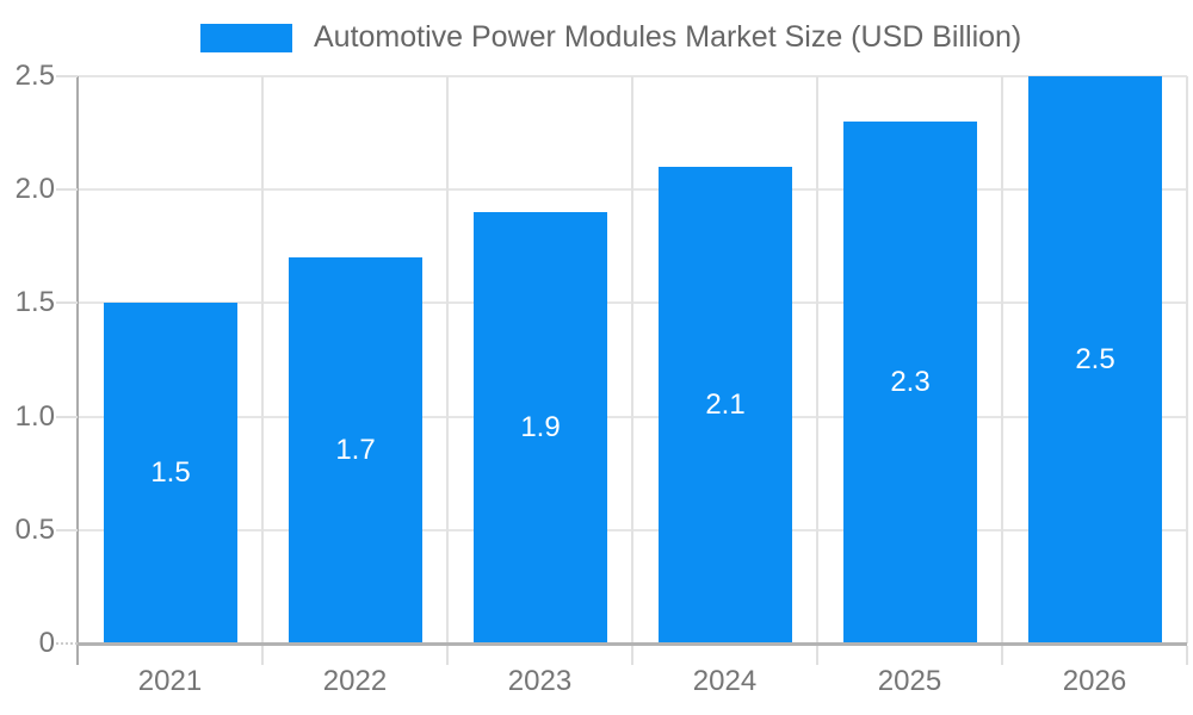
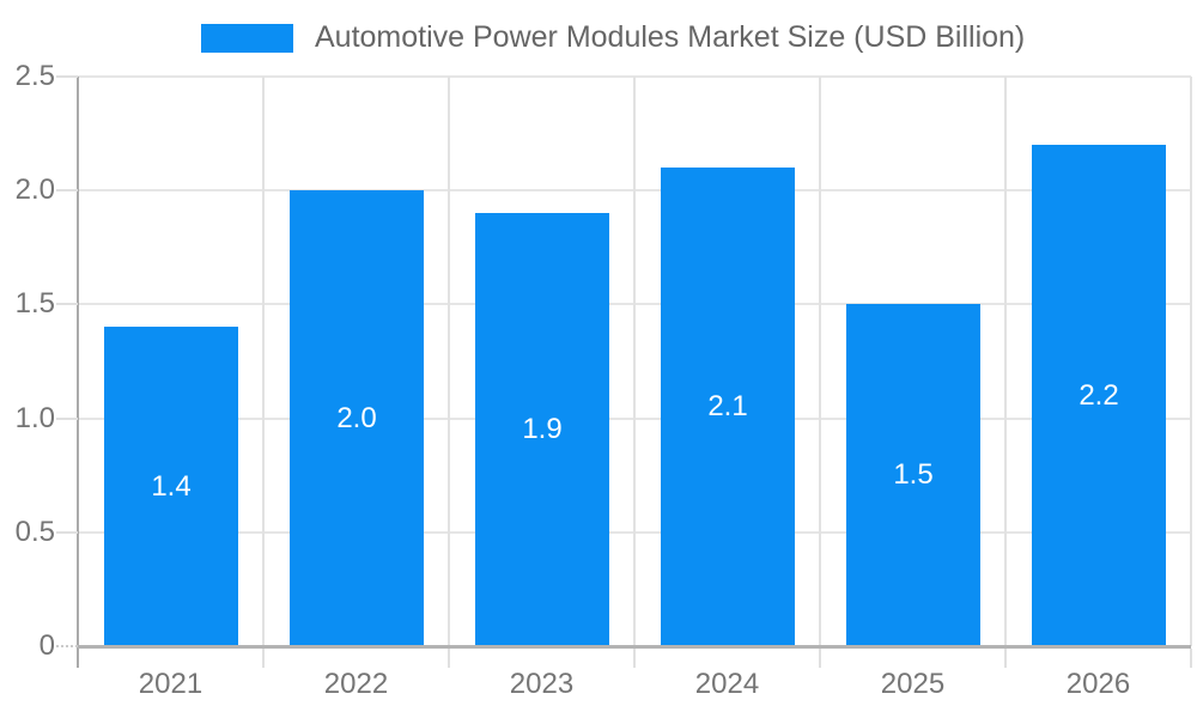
2021: 1.5 -> 1.4
2022: 1.7 -> 2.0
2025: 2.3 -> 1.5
2026: 2.5 -> 2.2
